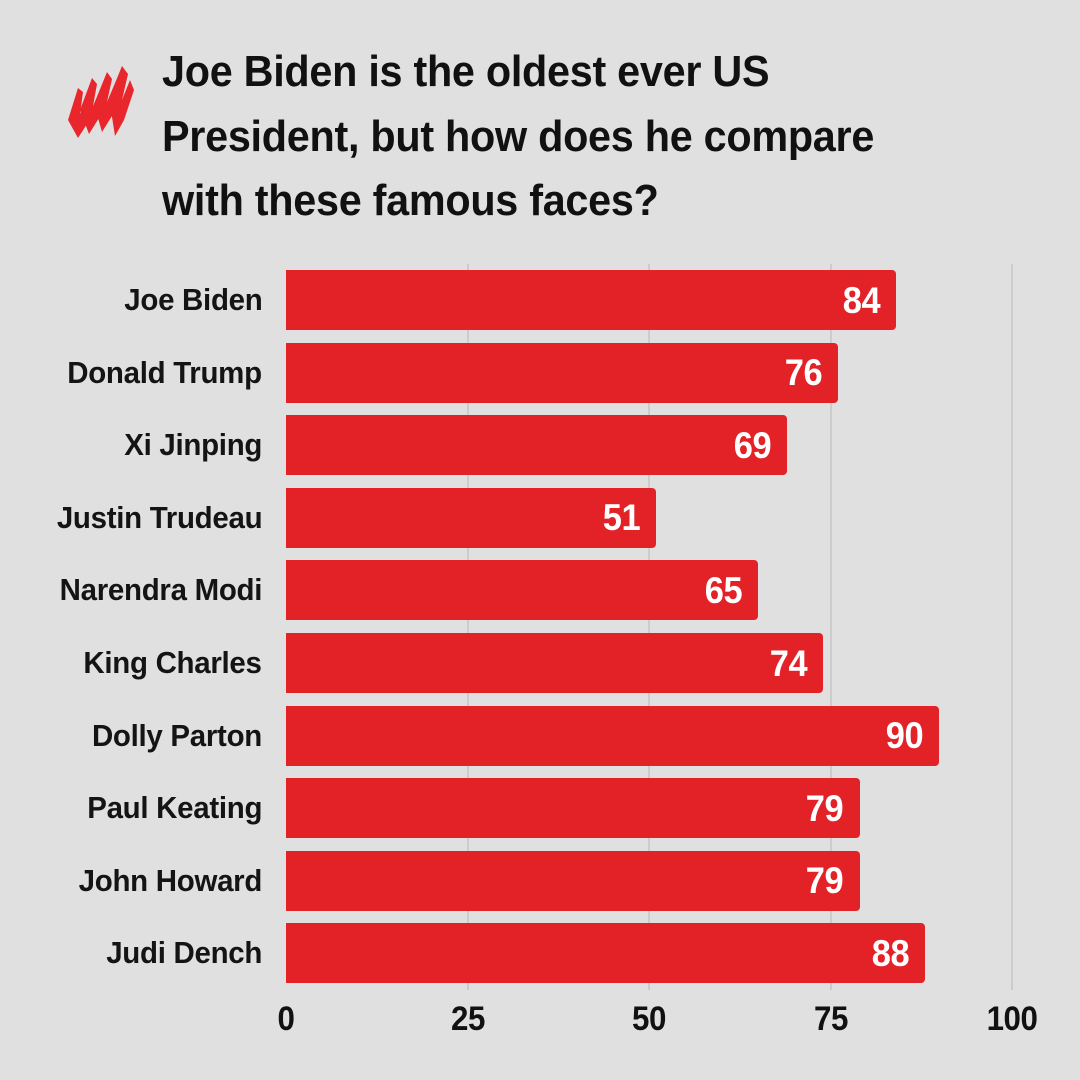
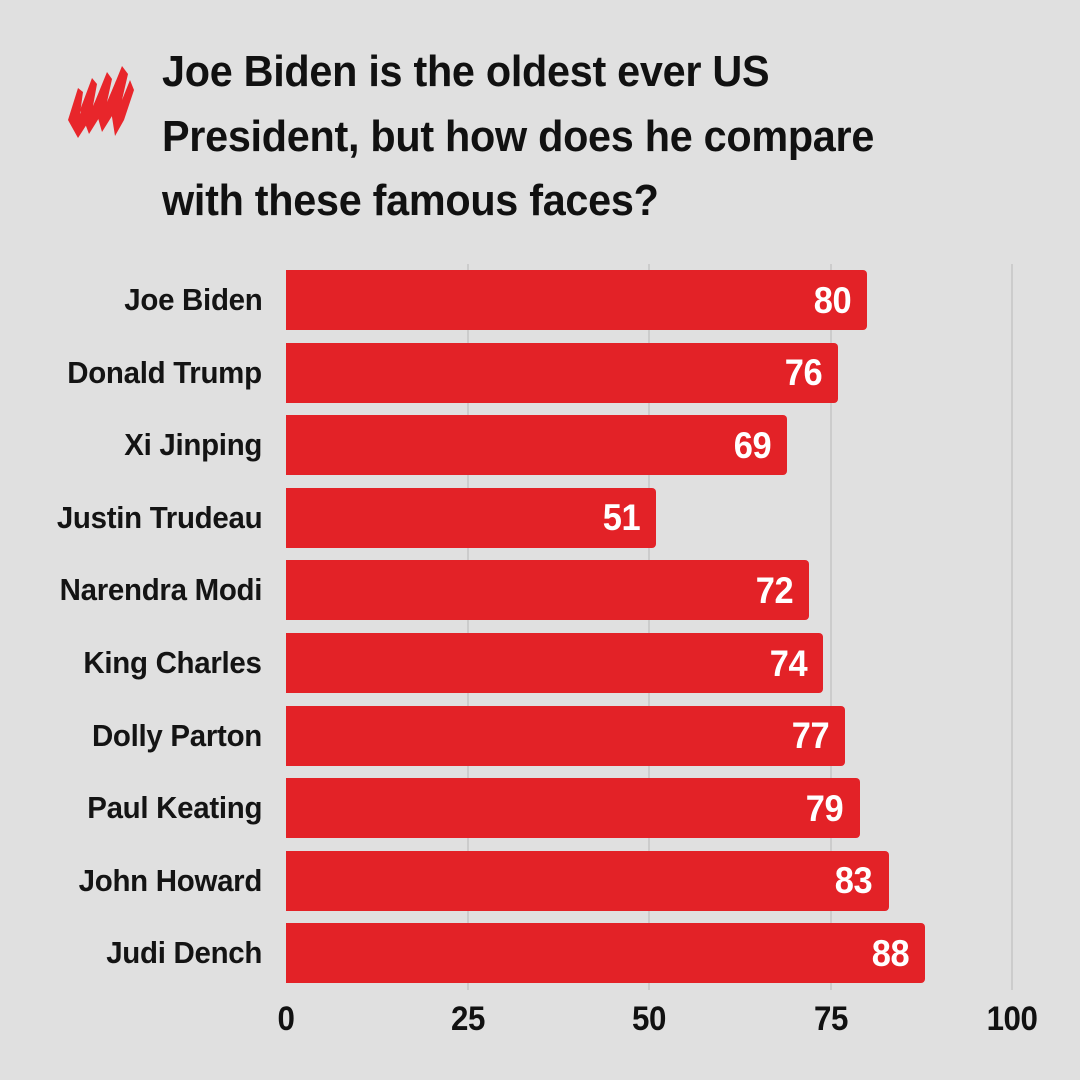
Joe Biden: 84 -> 80
Narendra Modi: 65 -> 72
Dolly Parton: 90 -> 77
John Howard: 79 -> 83
